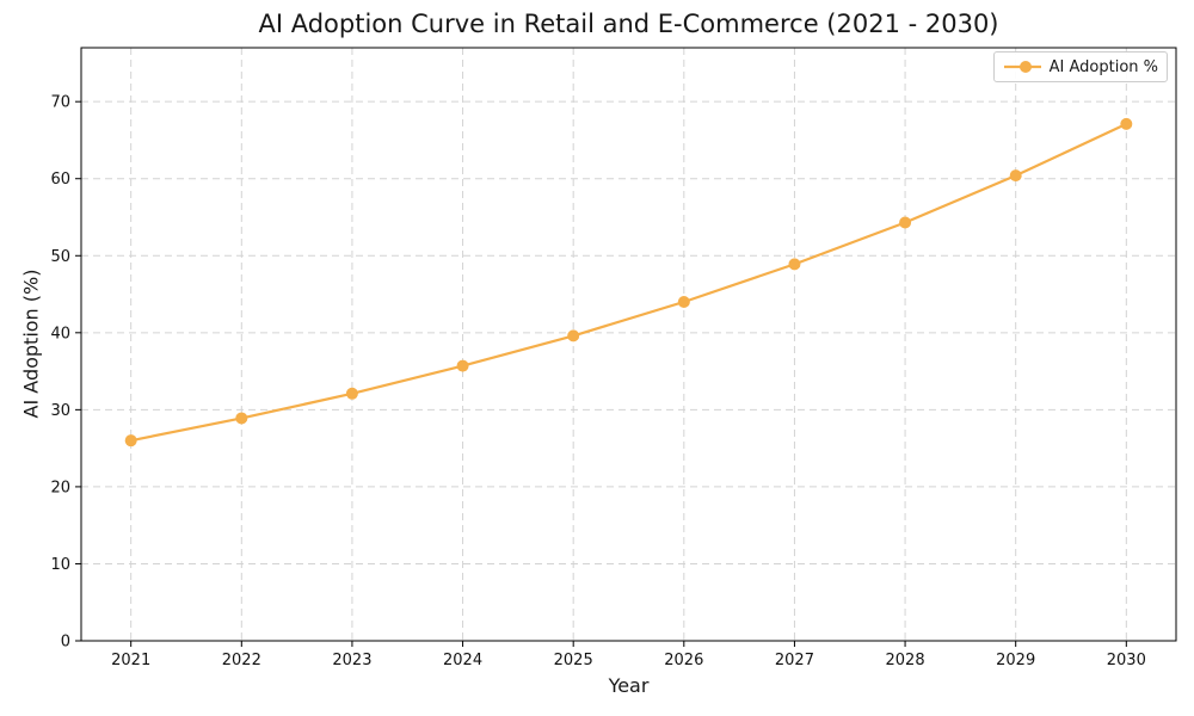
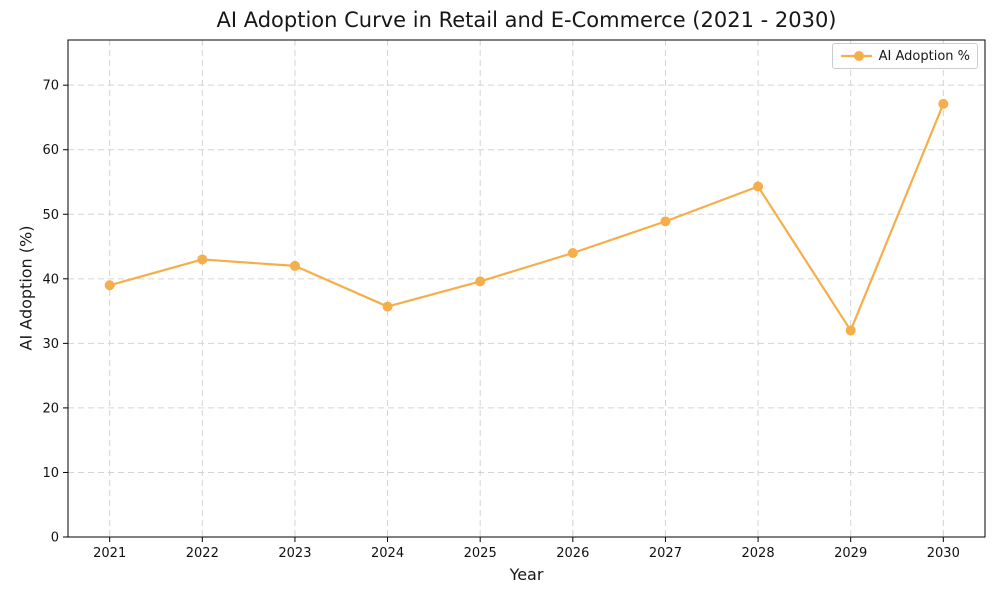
2021: 26 -> 39
2022: 29 -> 43
2023: 32 -> 42
2029: 60 -> 32
